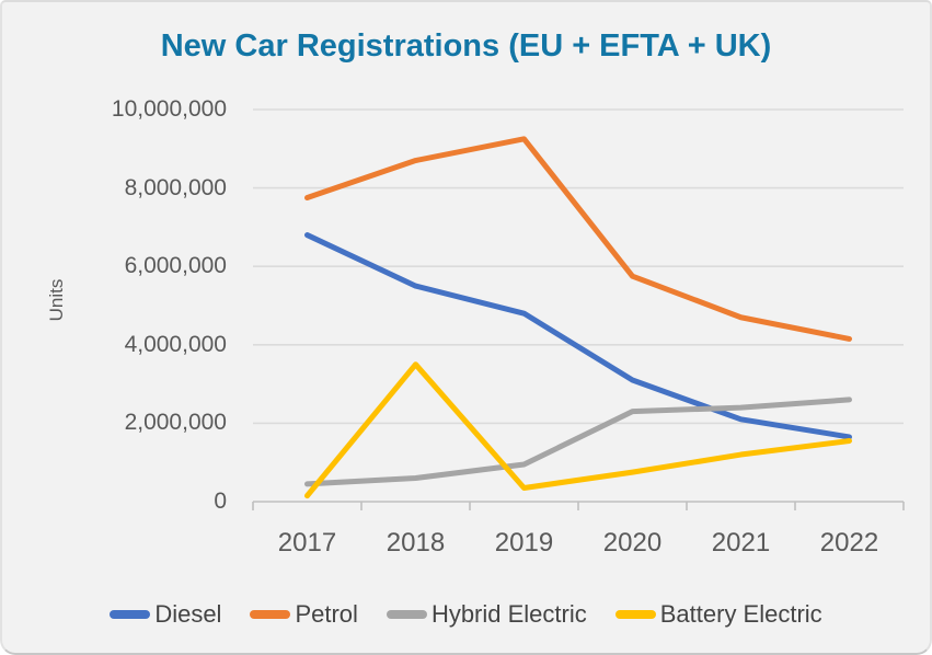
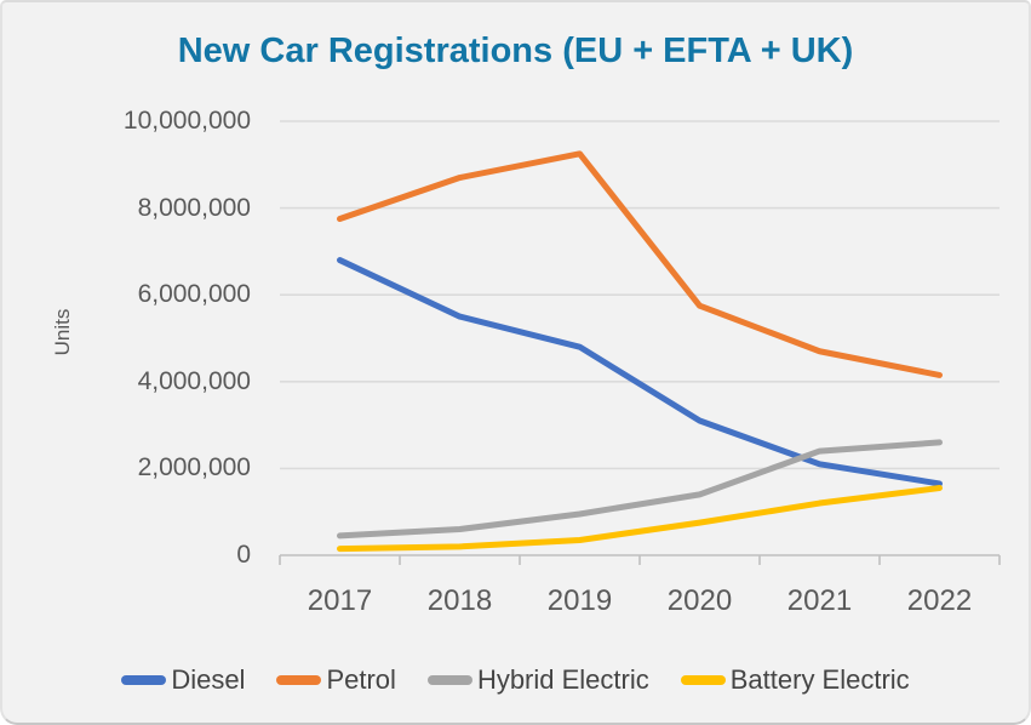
Battery Electric/2018: 3500000 -> 200000
Hybrid Electric/2020: 2300000 -> 1400000
